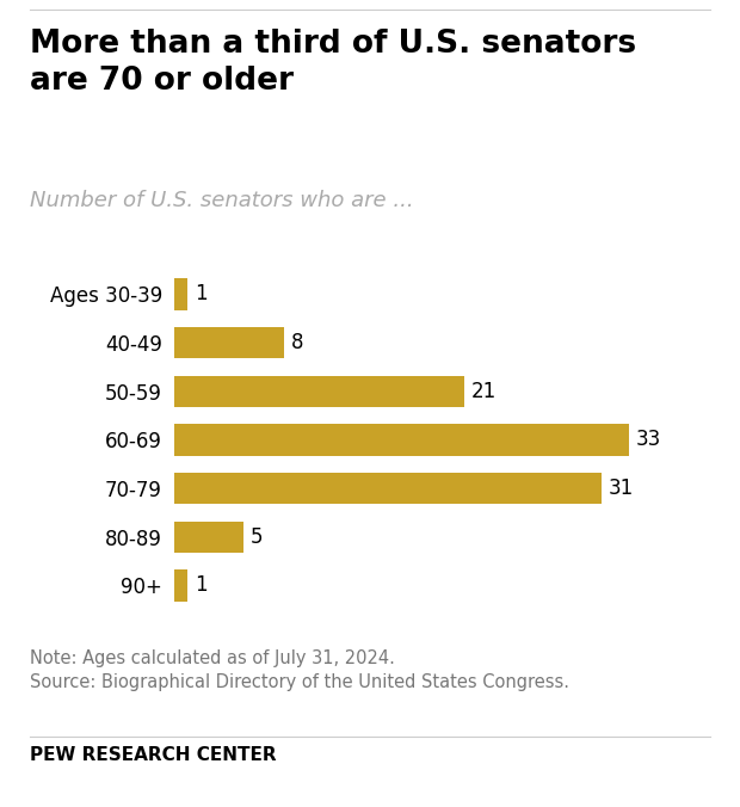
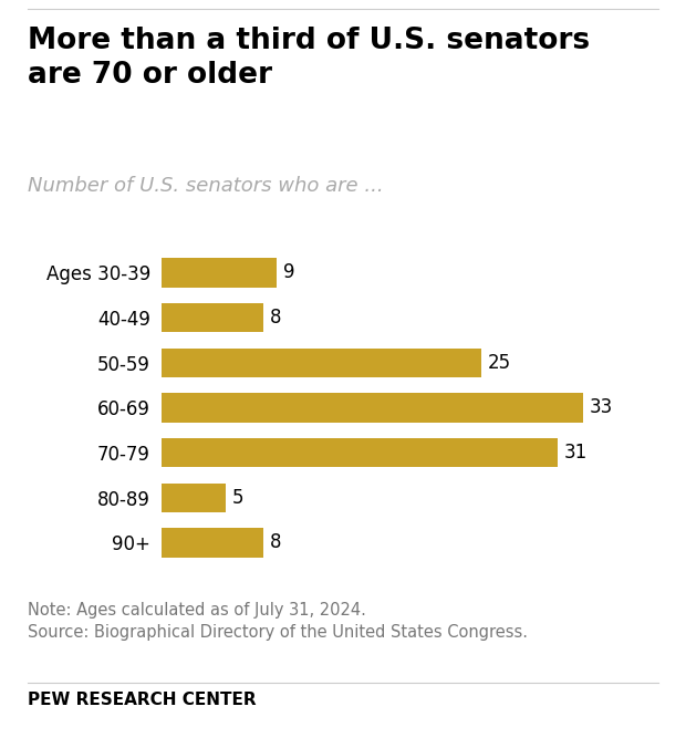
Ages 30-39: 1 -> 9
50-59: 21 -> 25
90+: 1 -> 8
